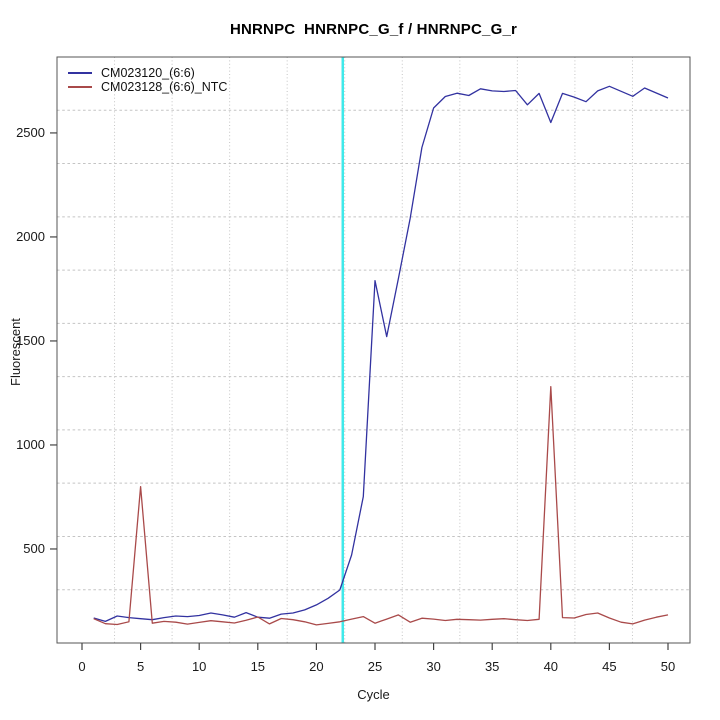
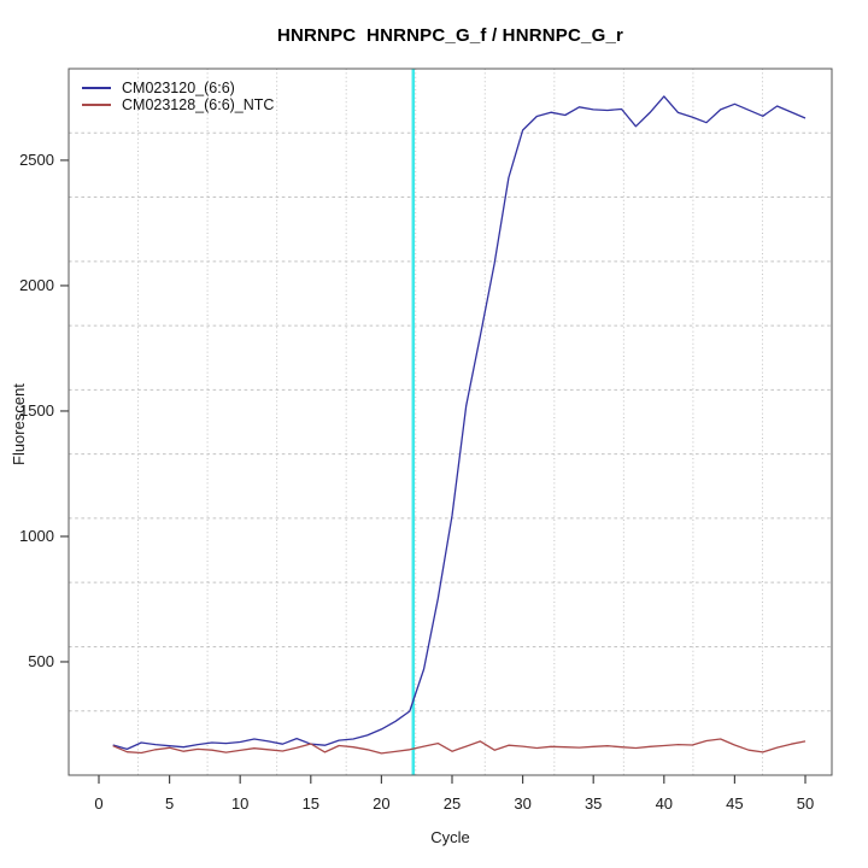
CM023128_(6:6)_NTC/5: 800 -> 160
CM023120_(6:6)/25: 1790 -> 1080
CM023120_(6:6)/40: 2550 -> 2760
CM023128_(6:6)_NTC/40: 1280 -> 170
